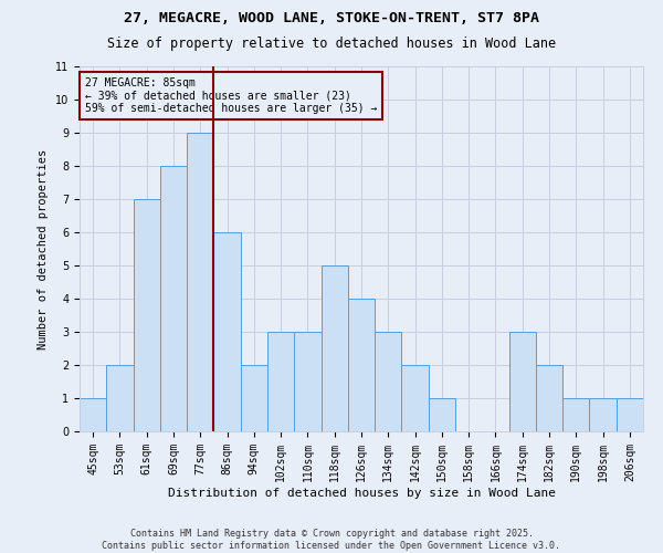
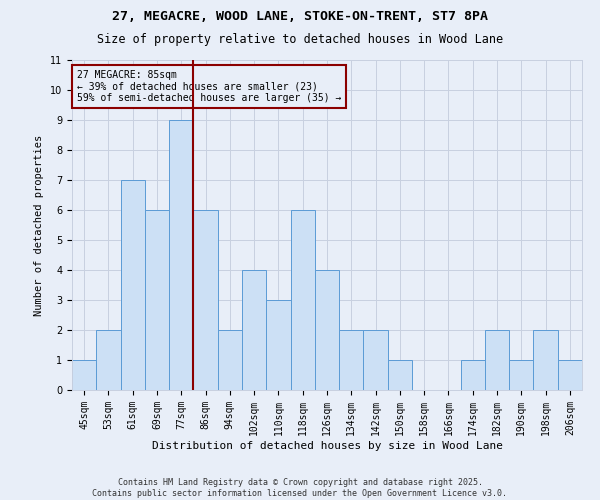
69sqm: 8 -> 6
102sqm: 3 -> 4
118sqm: 5 -> 6
134sqm: 3 -> 2
174sqm: 3 -> 1
198sqm: 1 -> 2
